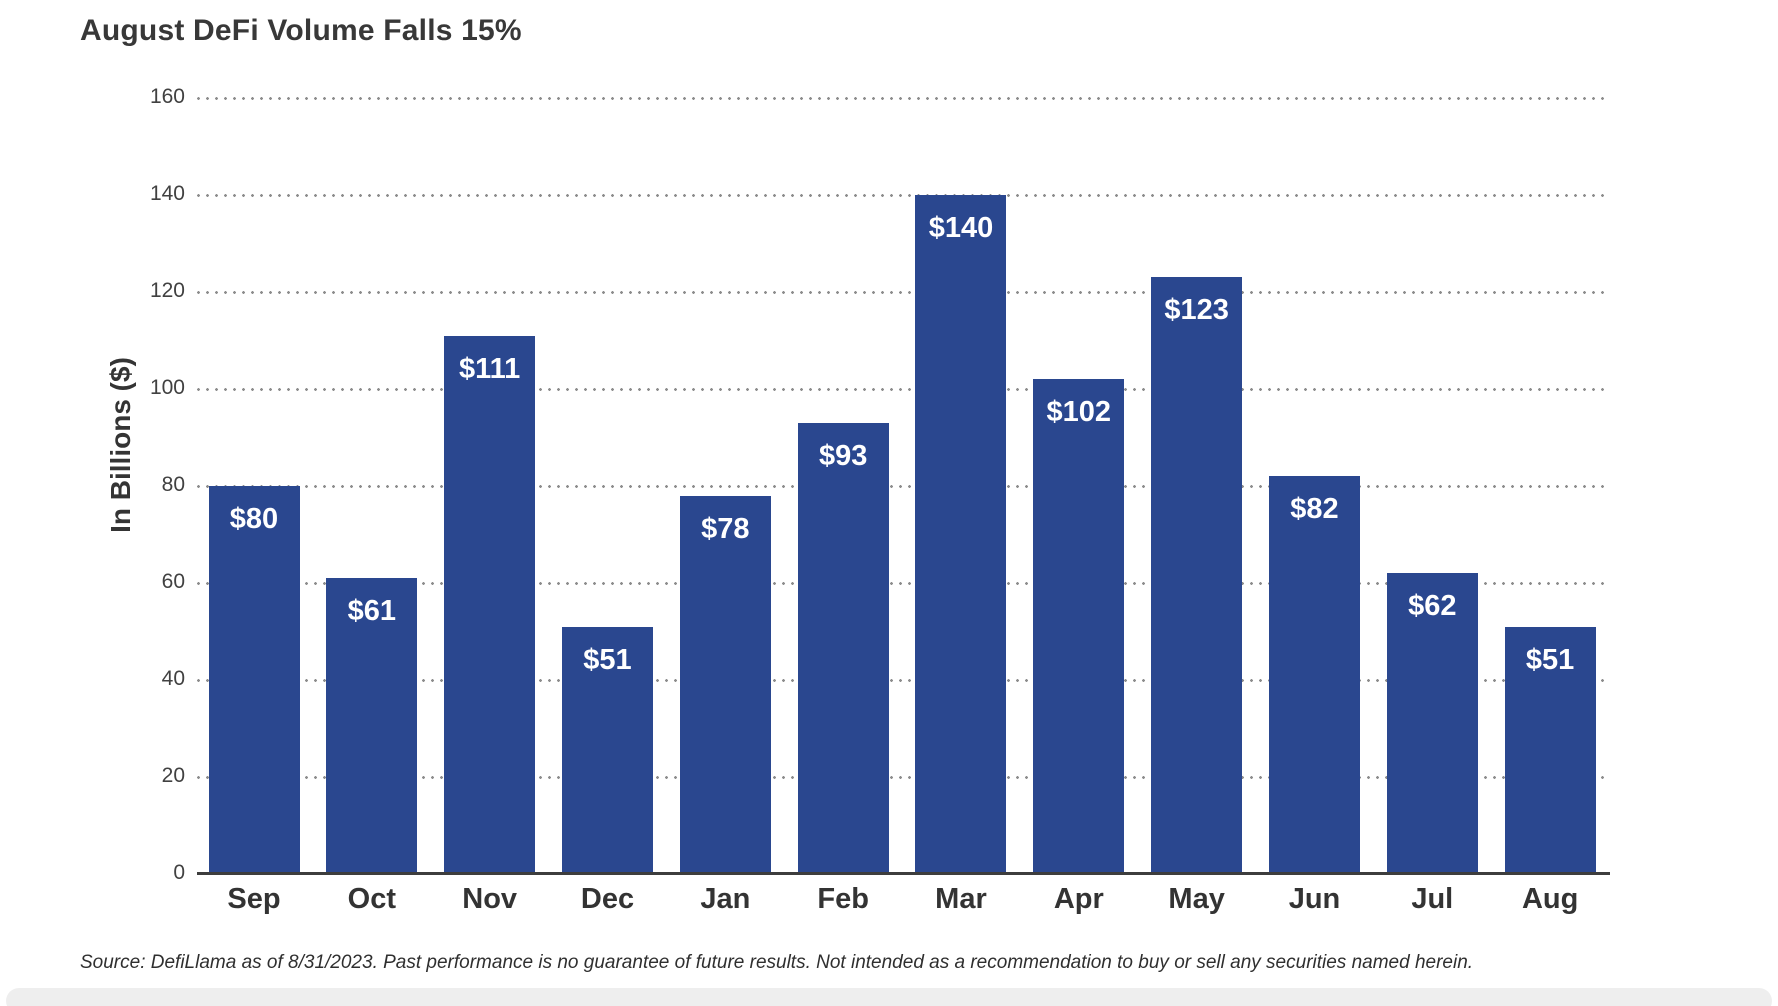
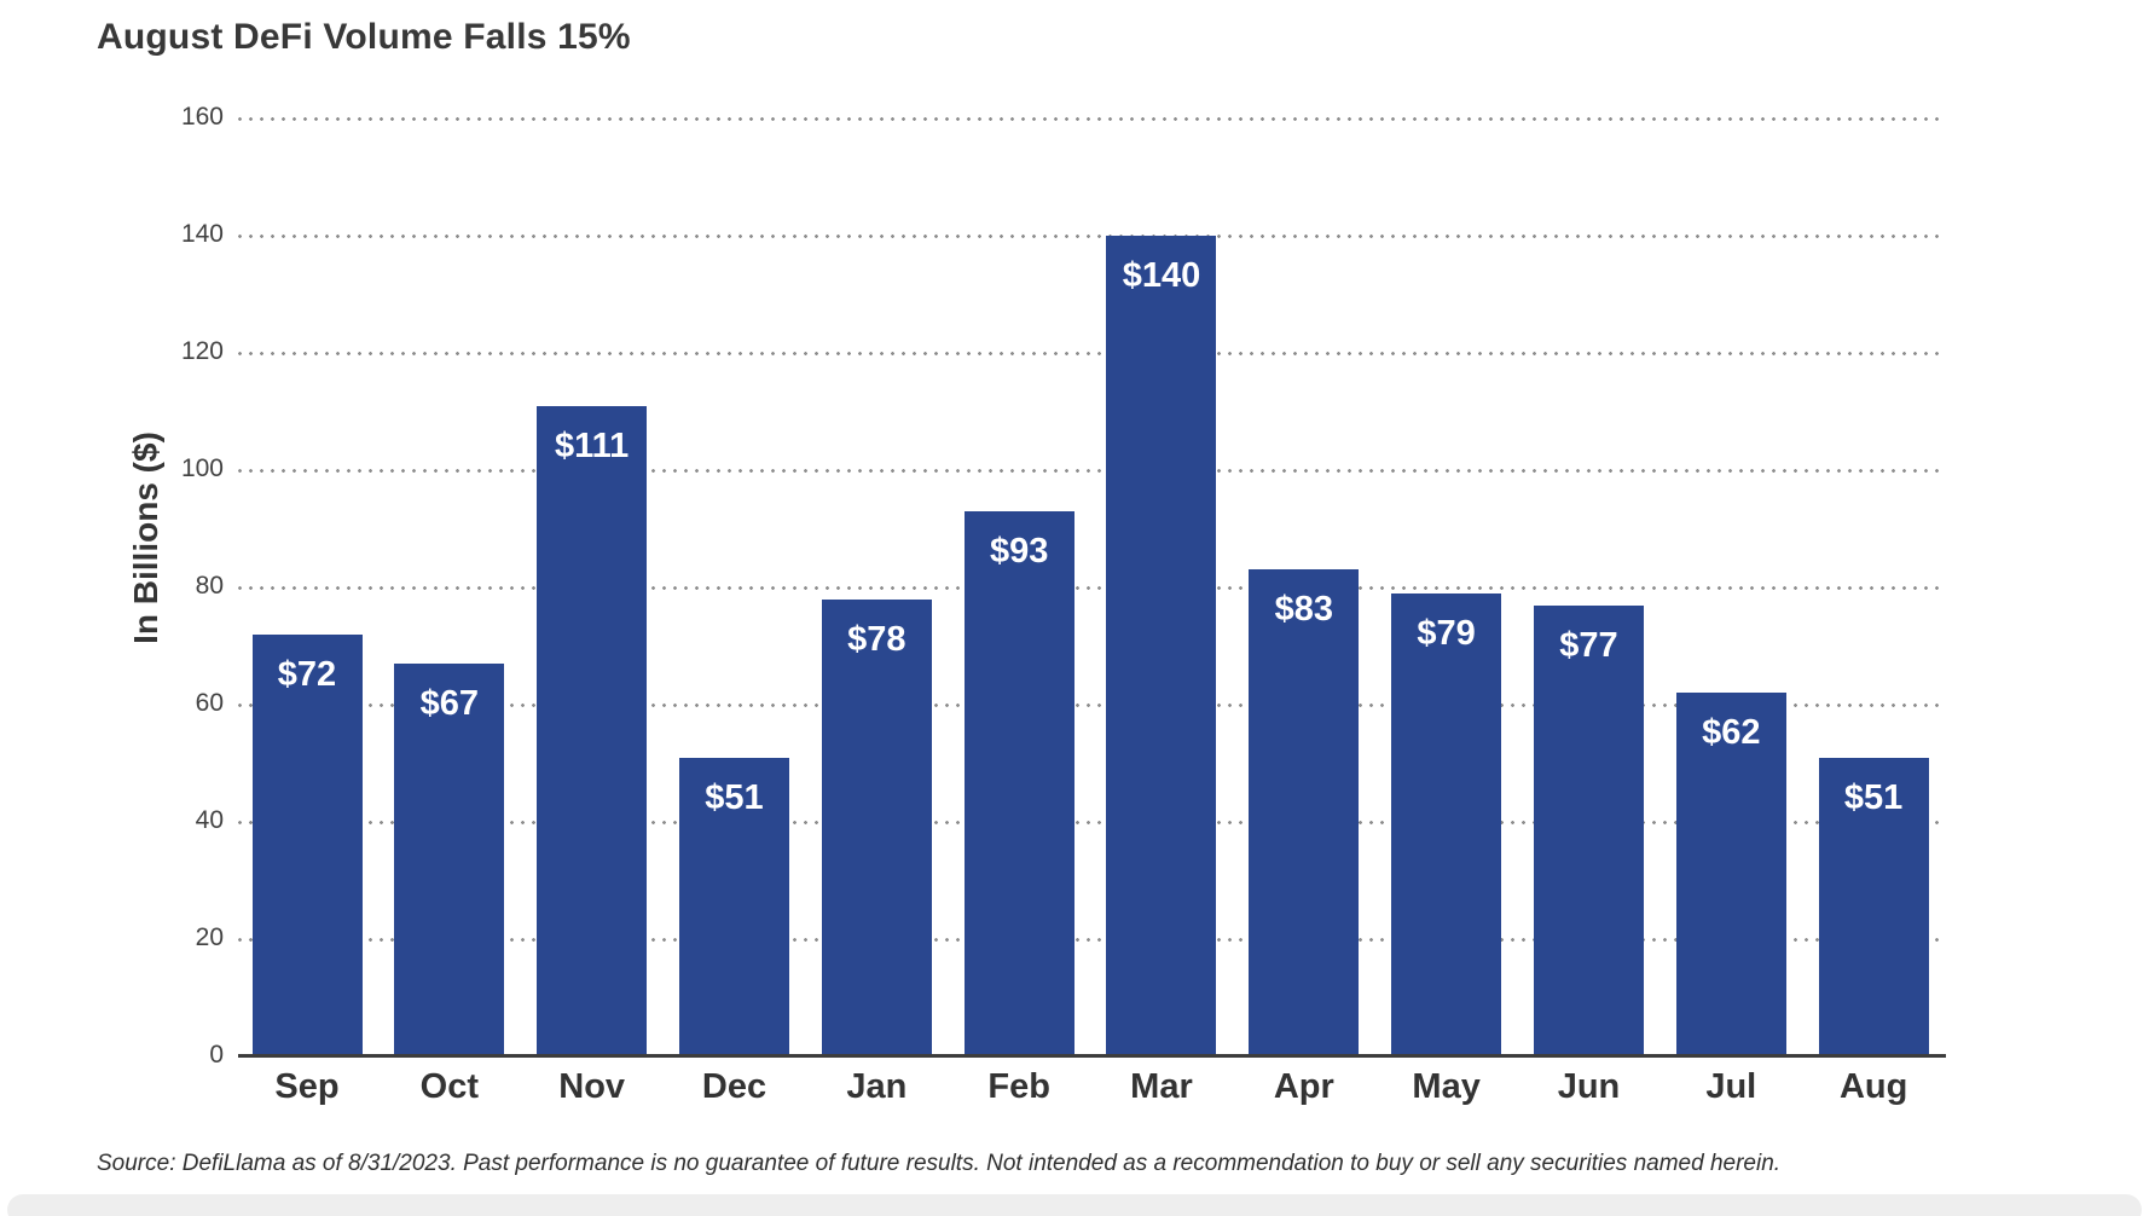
Sep: $80 -> $72
Oct: $61 -> $67
Apr: $102 -> $83
May: $123 -> $79
Jun: $82 -> $77
